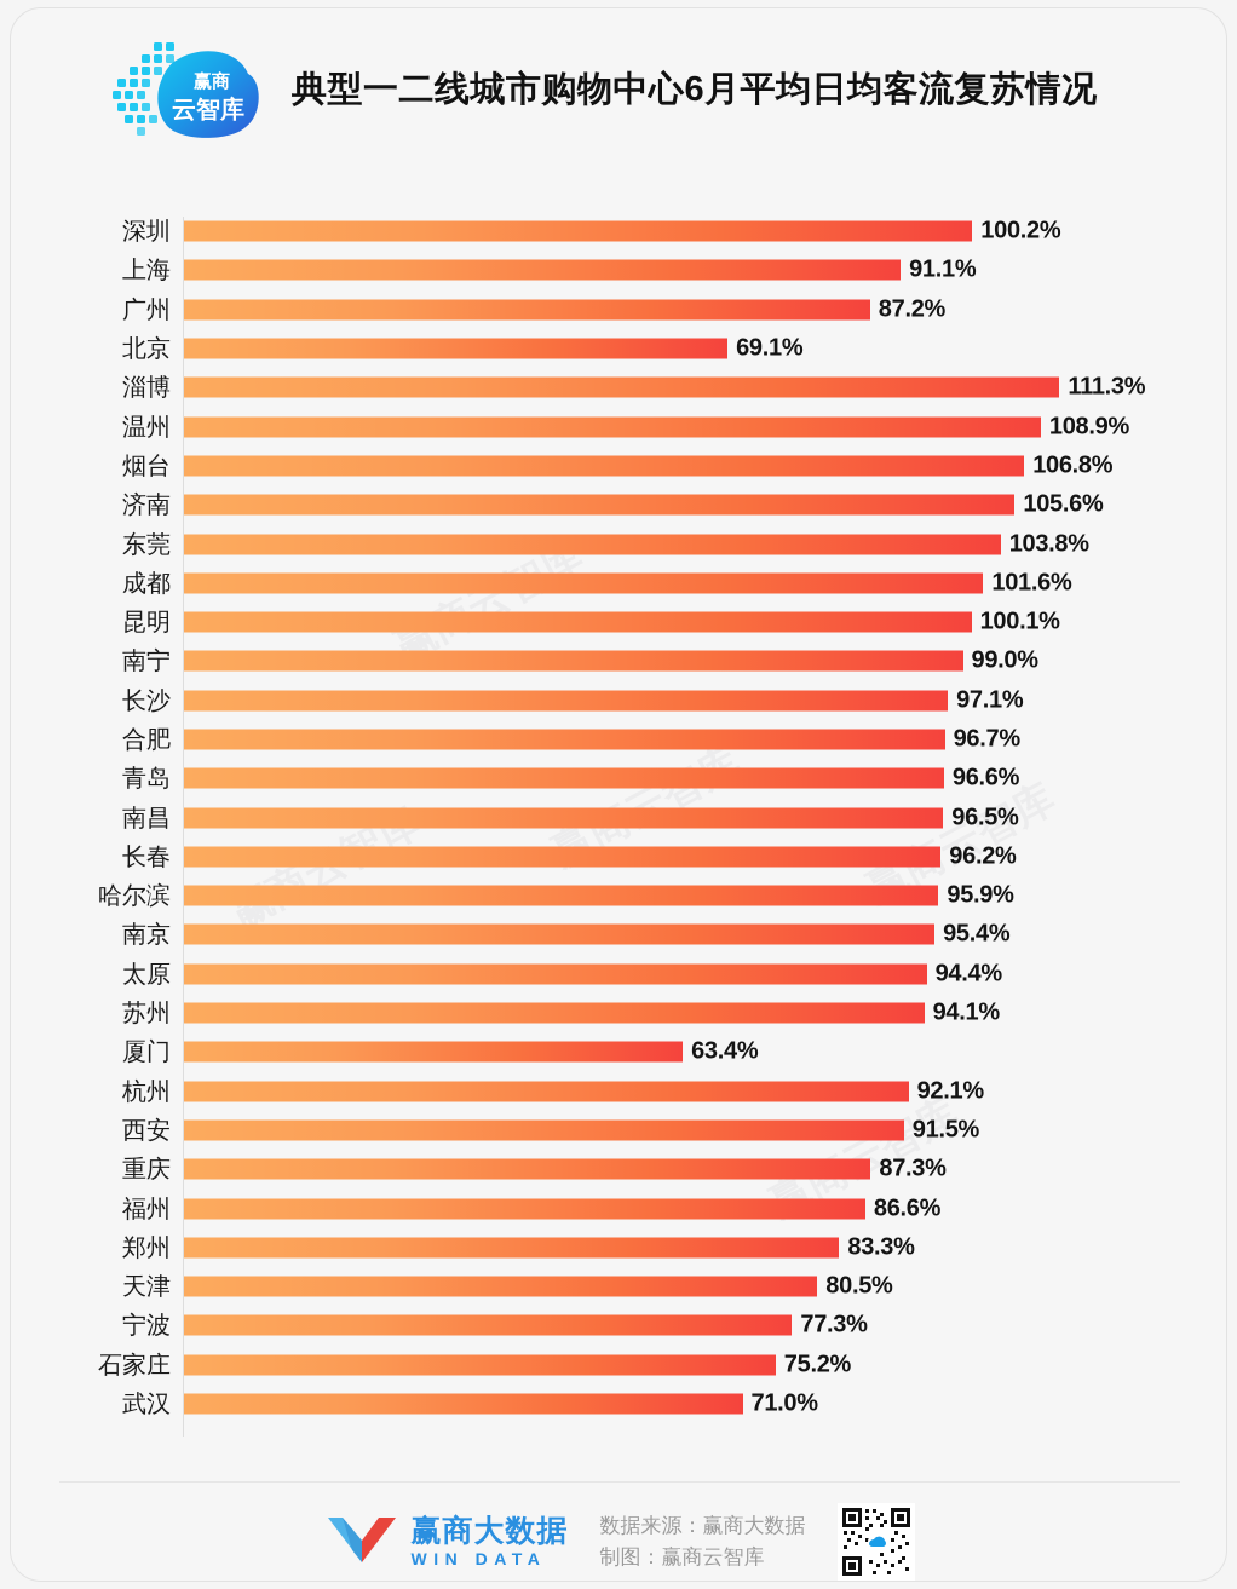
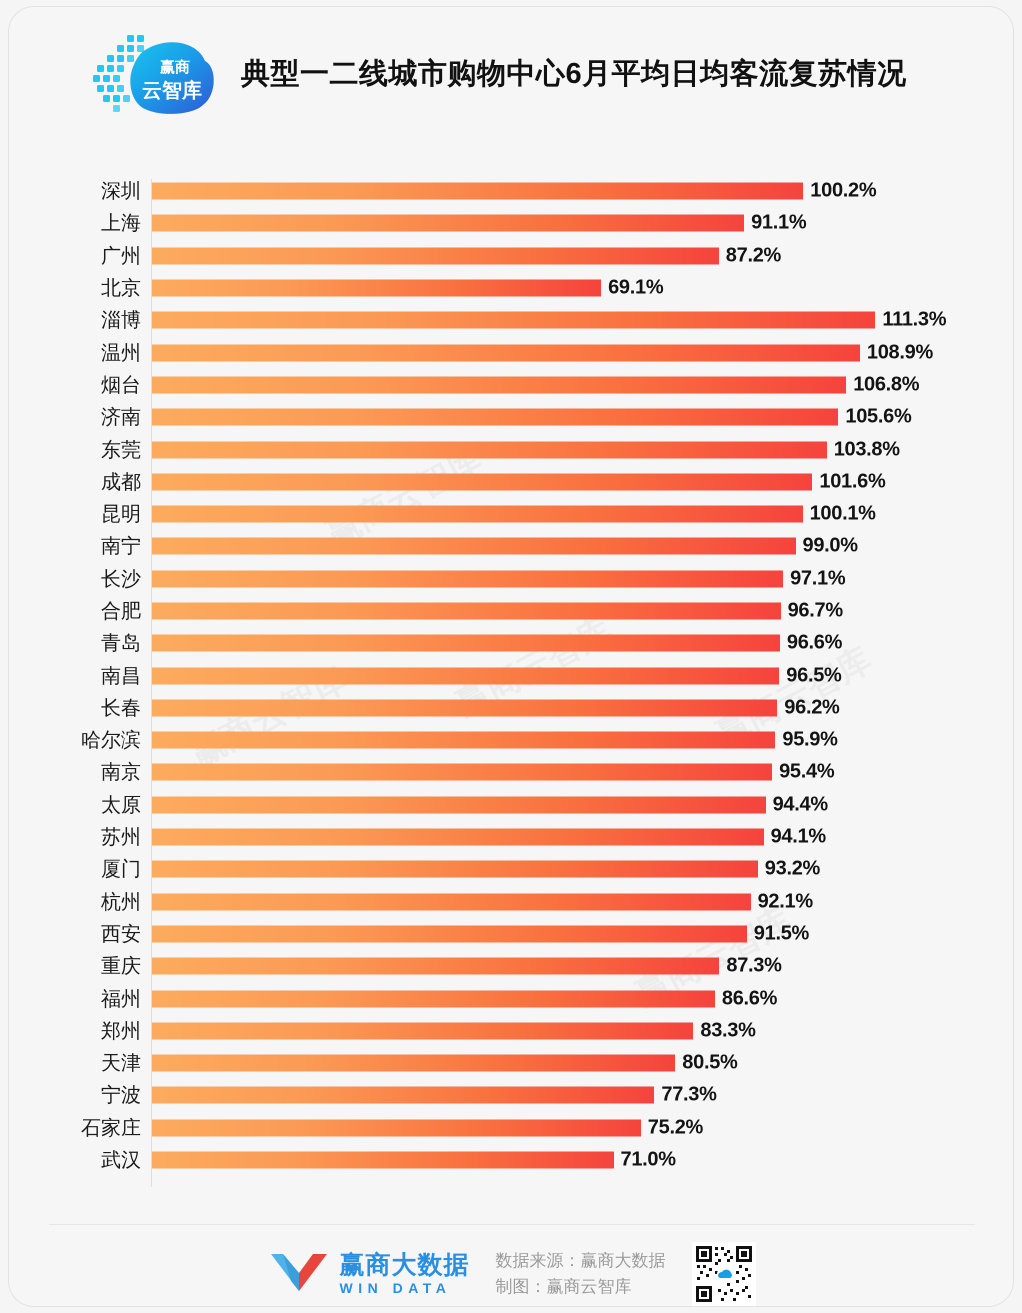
厦门: 63.4% -> 93.2%
